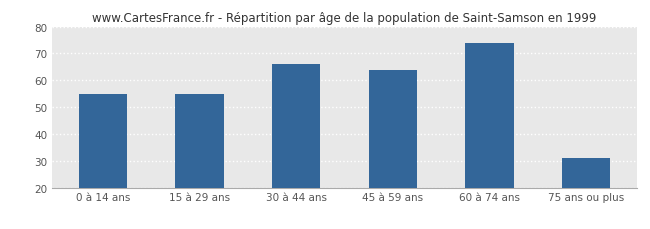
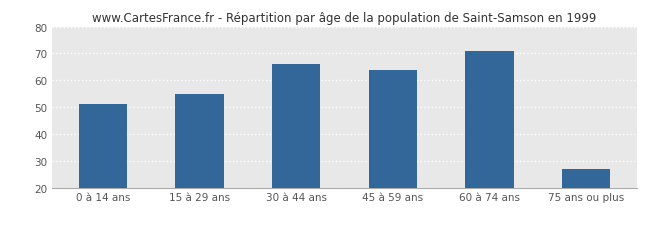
0 à 14 ans: 55 -> 51
60 à 74 ans: 74 -> 71
75 ans ou plus: 31 -> 27
